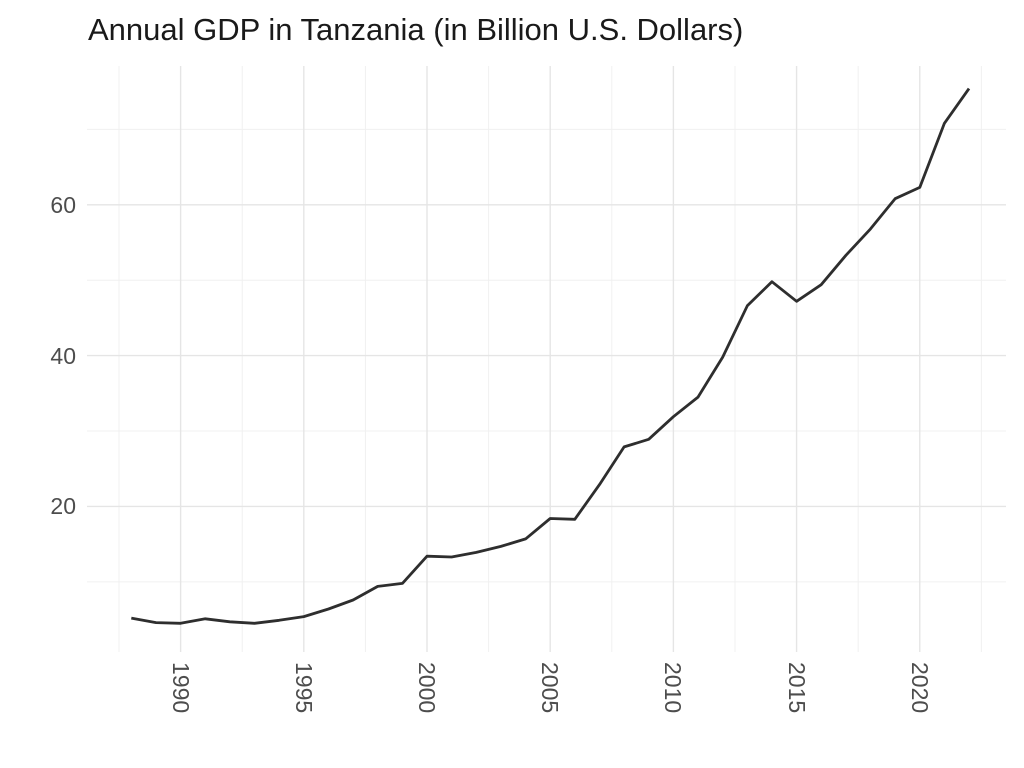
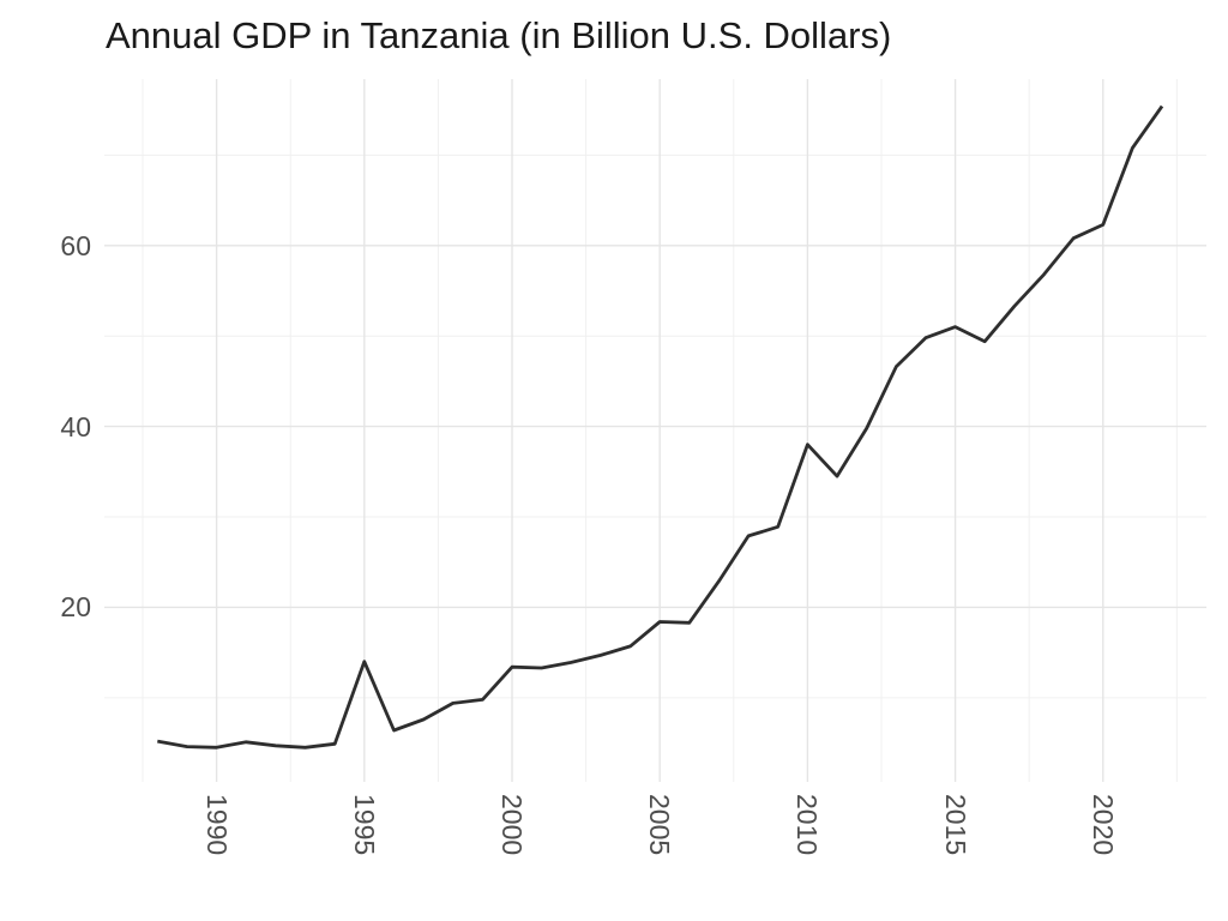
1995: 5 -> 14
2010: 32 -> 38
2015: 47 -> 51
